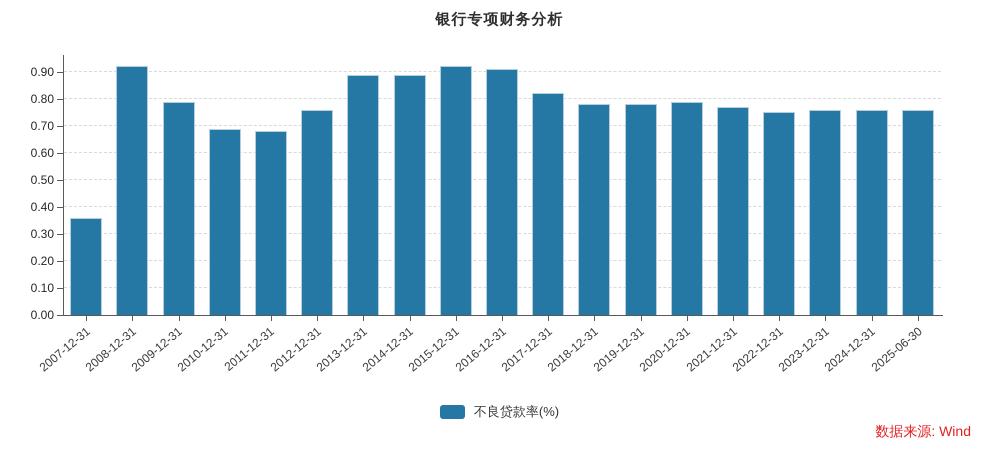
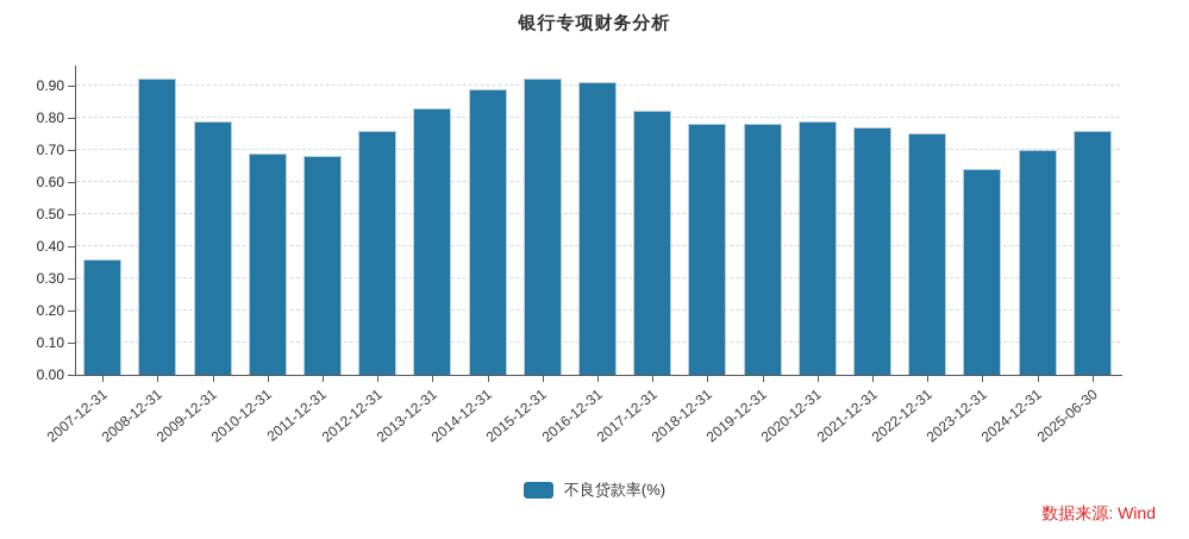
2013-12-31: 0.89 -> 0.83
2023-12-31: 0.76 -> 0.64
2024-12-31: 0.76 -> 0.70
